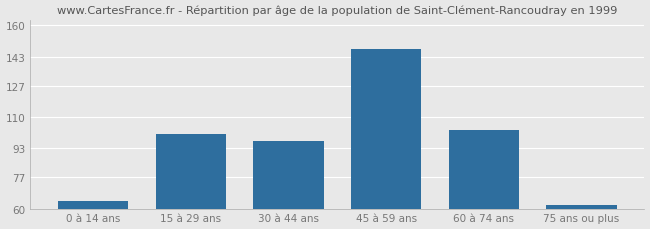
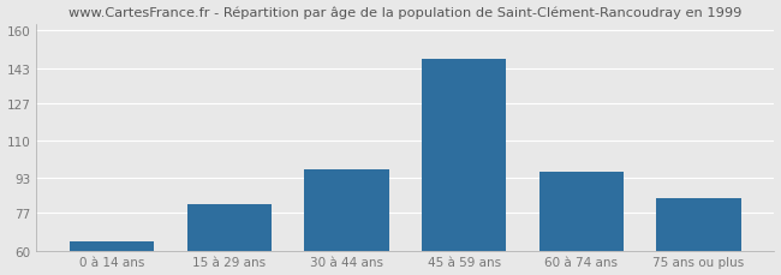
15 à 29 ans: 101 -> 81
60 à 74 ans: 103 -> 96
75 ans ou plus: 62 -> 84
